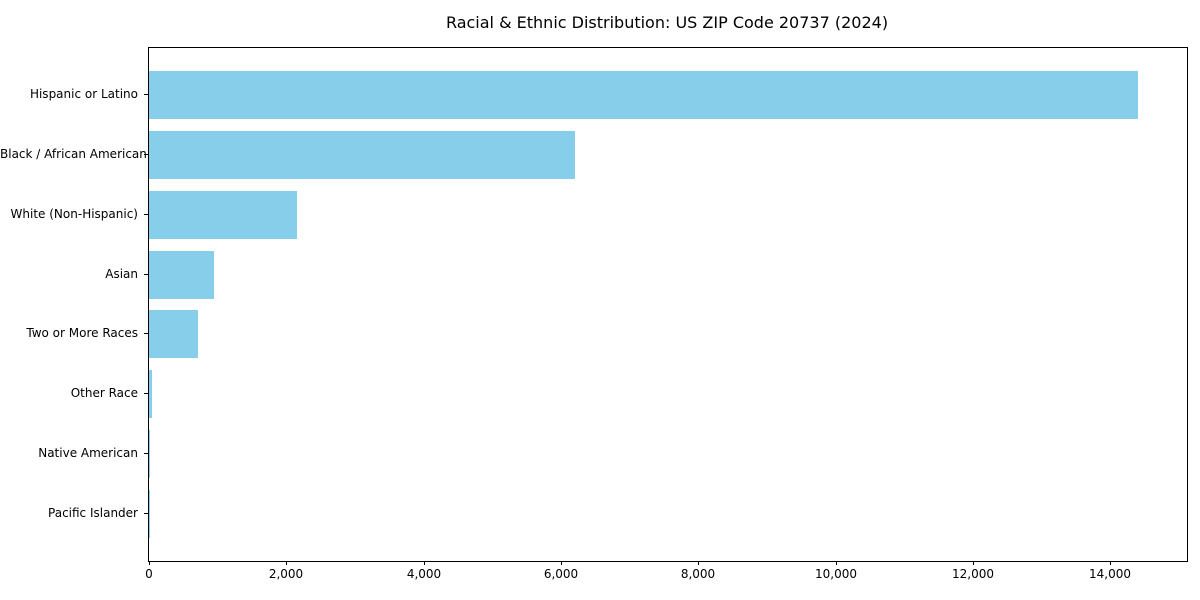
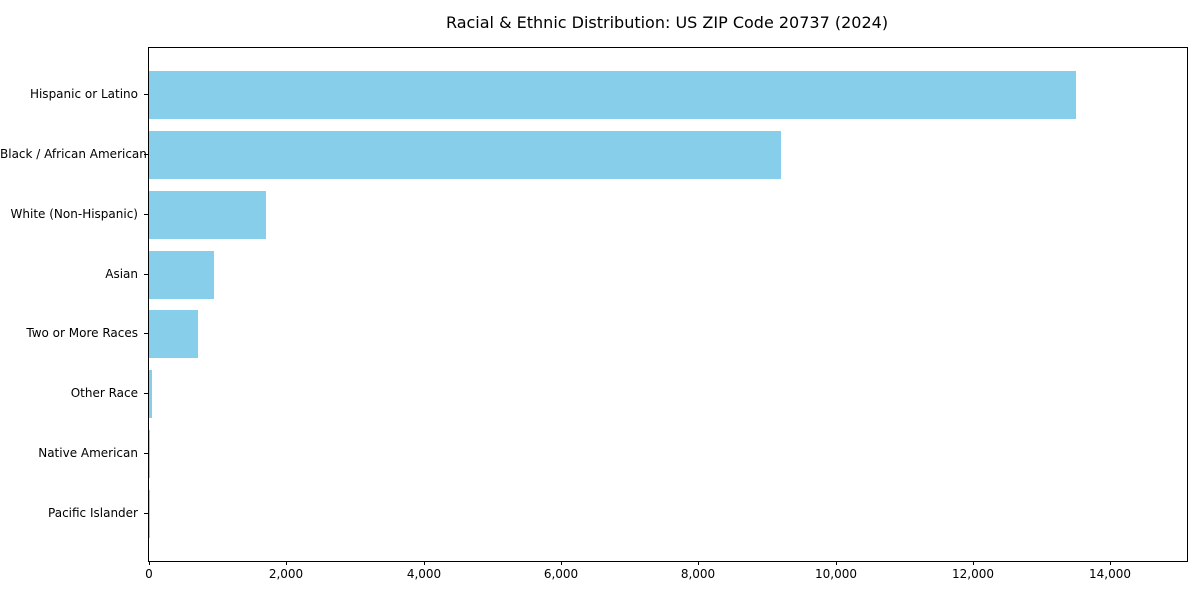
Hispanic or Latino: 14400 -> 13500
Black / African American: 6200 -> 9200
White (Non-Hispanic): 2200 -> 1700
